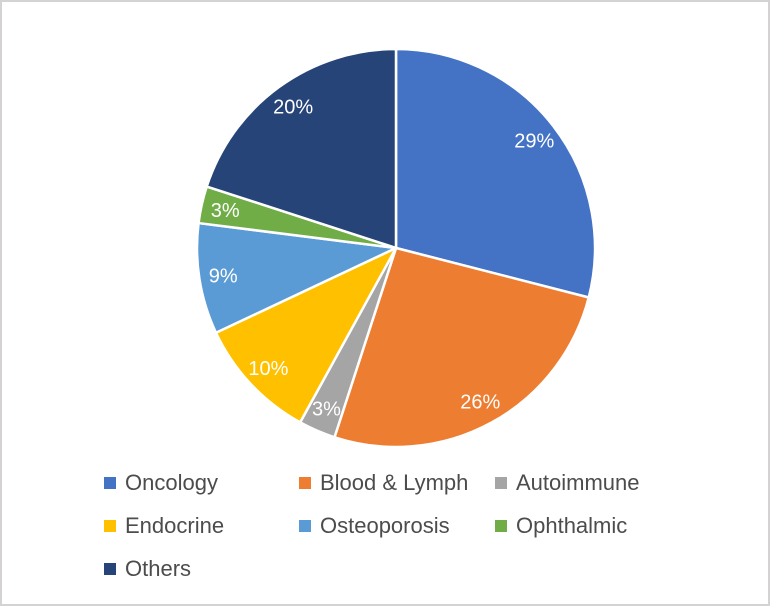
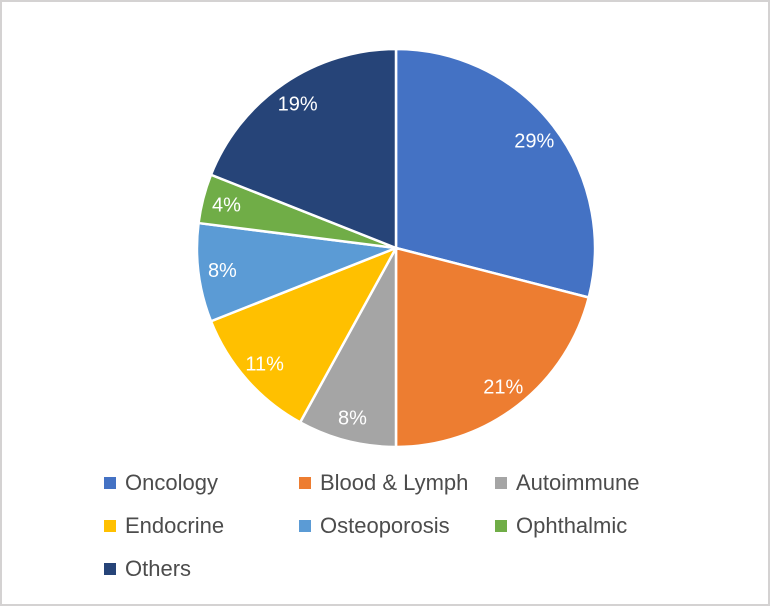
Blood & Lymph: 26% -> 21%
Autoimmune: 3% -> 8%
Endocrine: 10% -> 11%
Osteoporosis: 9% -> 8%
Ophthalmic: 3% -> 4%
Others: 20% -> 19%
